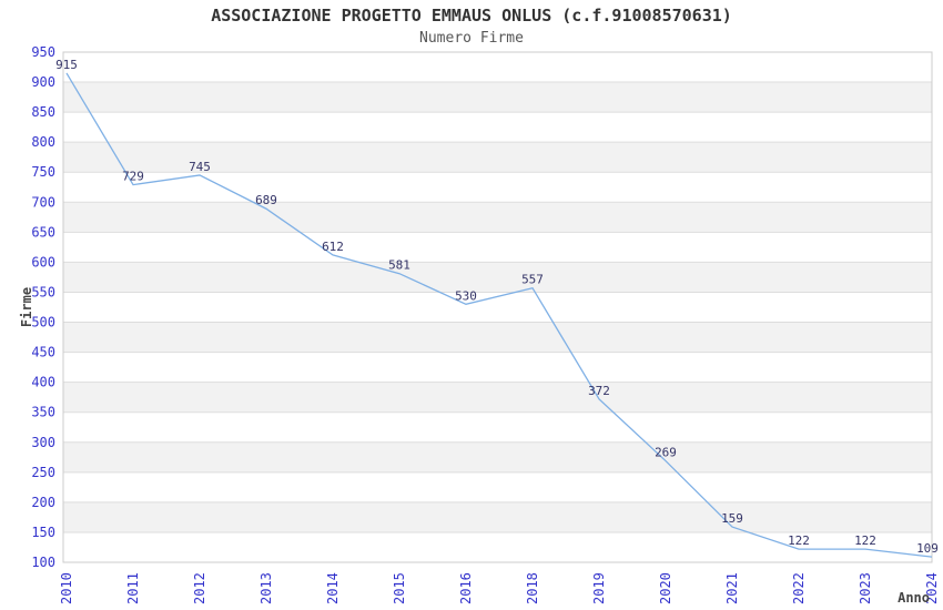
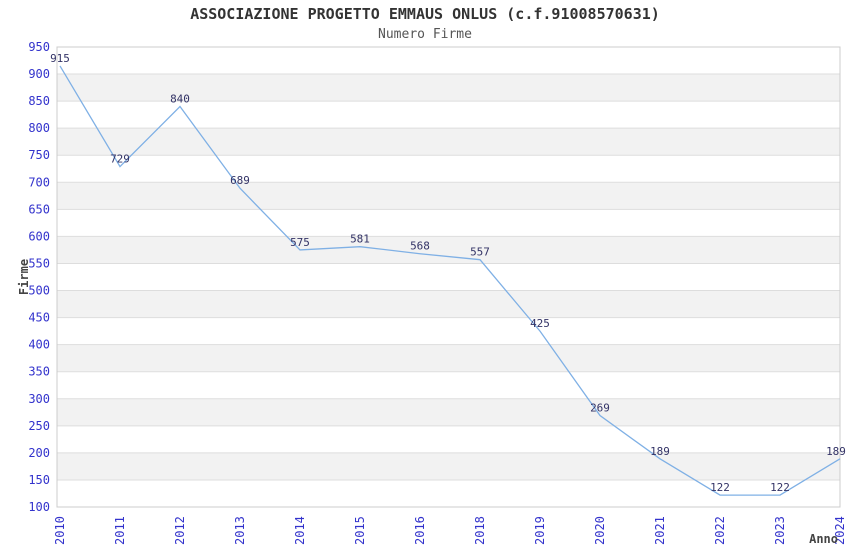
2012: 745 -> 840
2014: 612 -> 575
2016: 530 -> 568
2019: 372 -> 425
2021: 159 -> 189
2024: 109 -> 189
